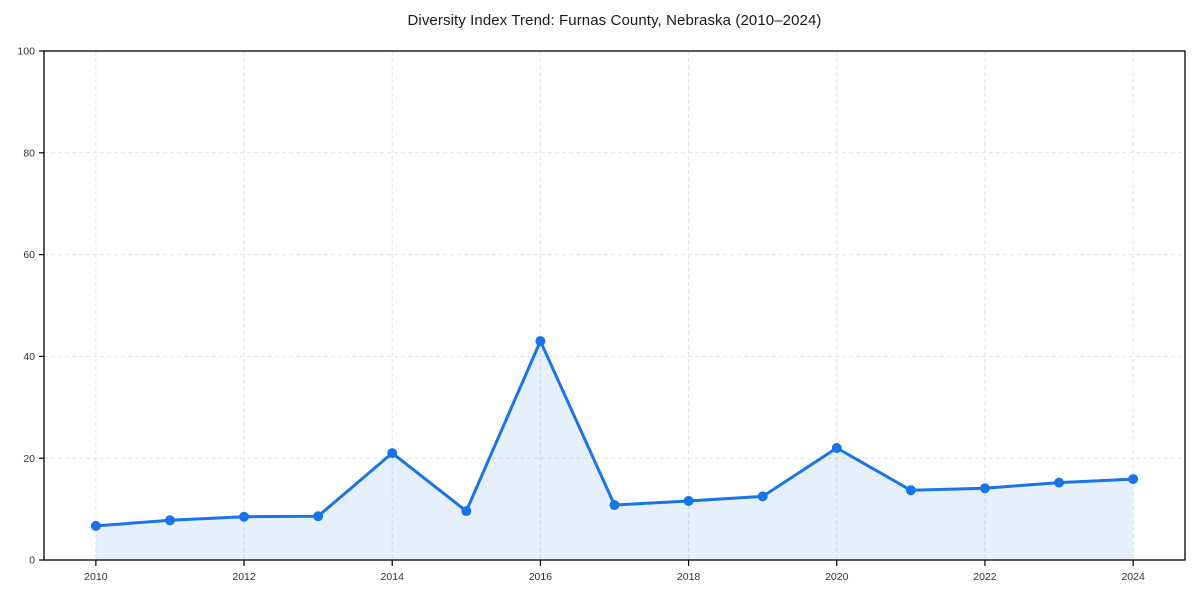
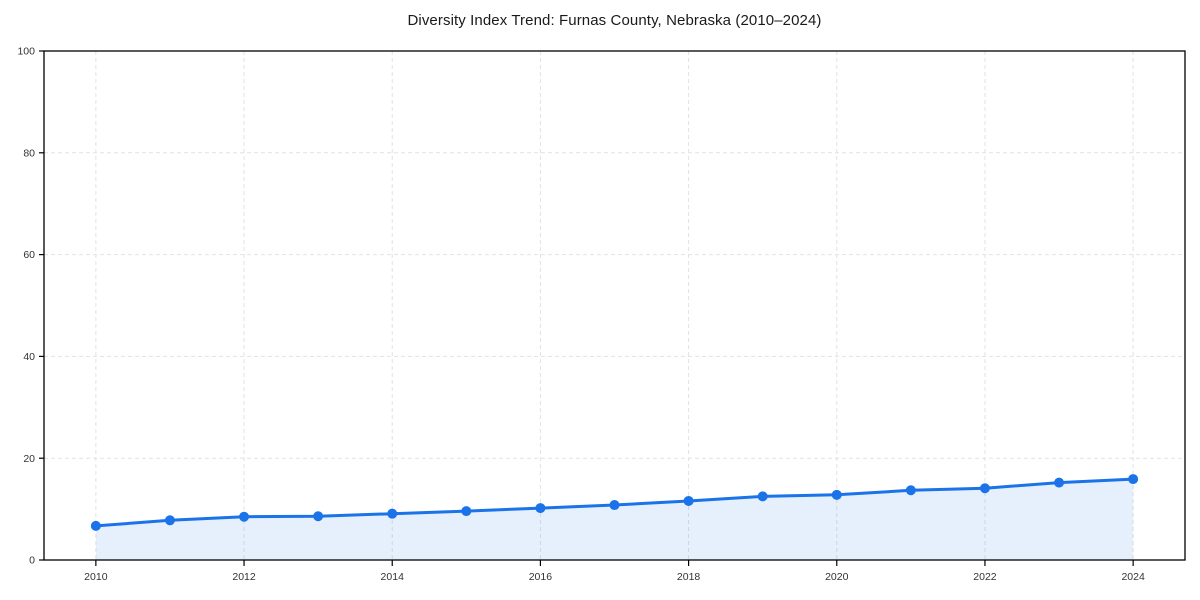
2014: 21 -> 9
2016: 43 -> 10
2020: 22 -> 13
